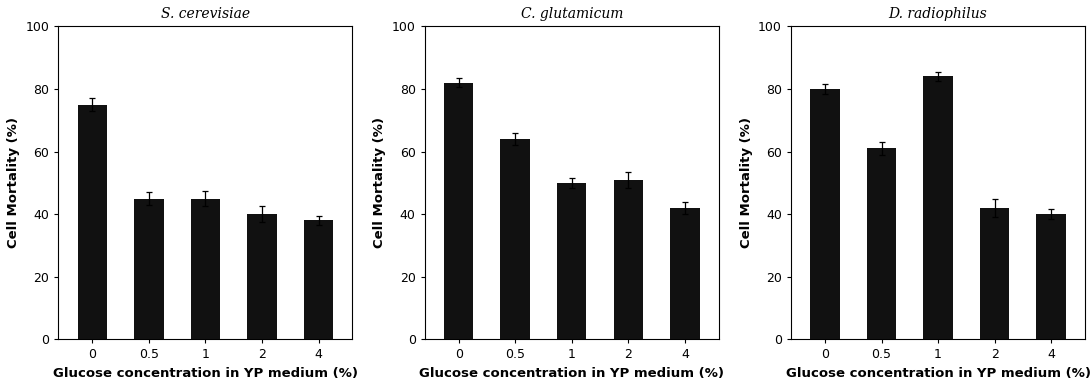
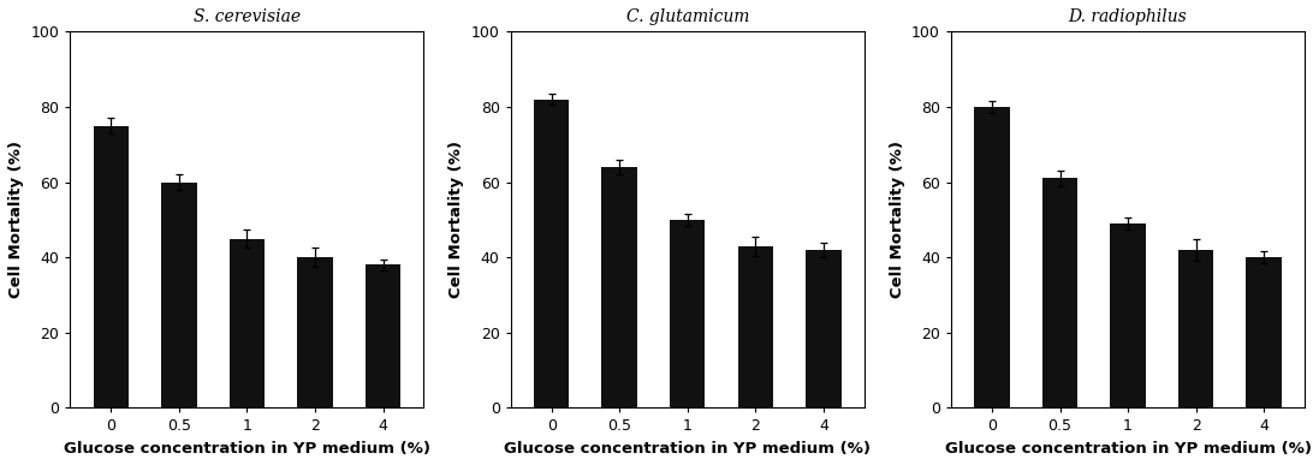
S. cerevisiae/0.5: 45 -> 60
C. glutamicum/2: 51 -> 43
D. radiophilus/1: 84 -> 49
